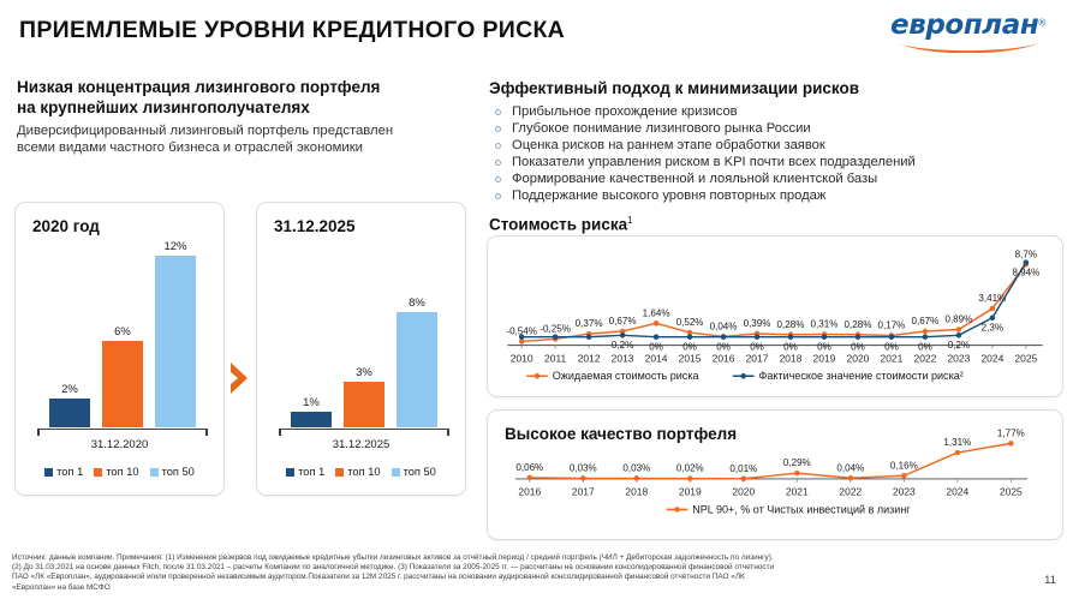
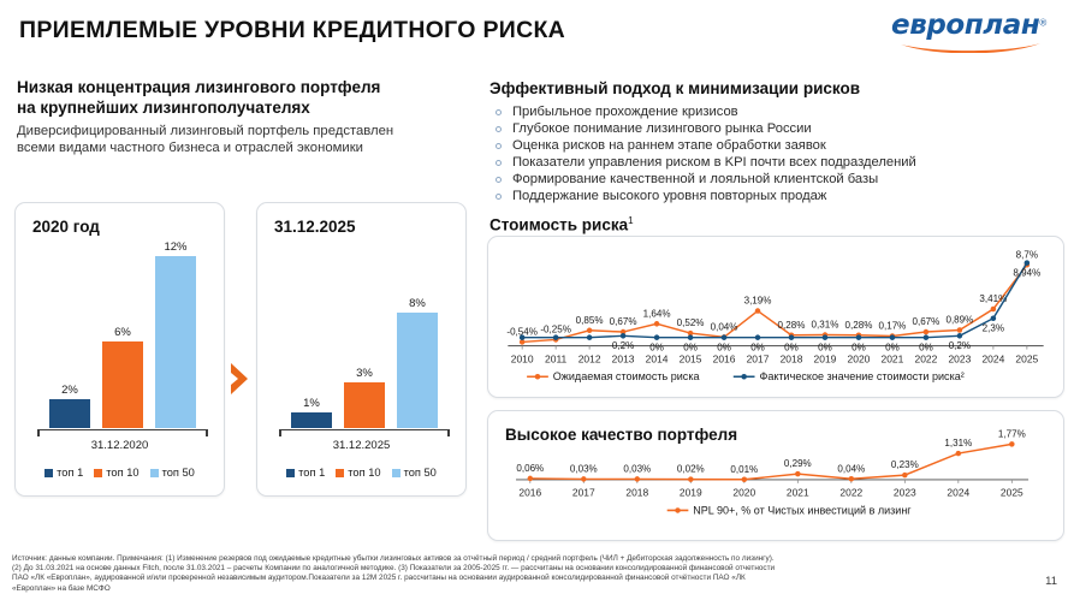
Стоимость риска/Ожидаемая стоимость риска/2012: 0,37% -> 0,85%
Стоимость риска/Ожидаемая стоимость риска/2017: 0,39% -> 3,19%
Высокое качество портфеля/2023: 0,16% -> 0,23%
